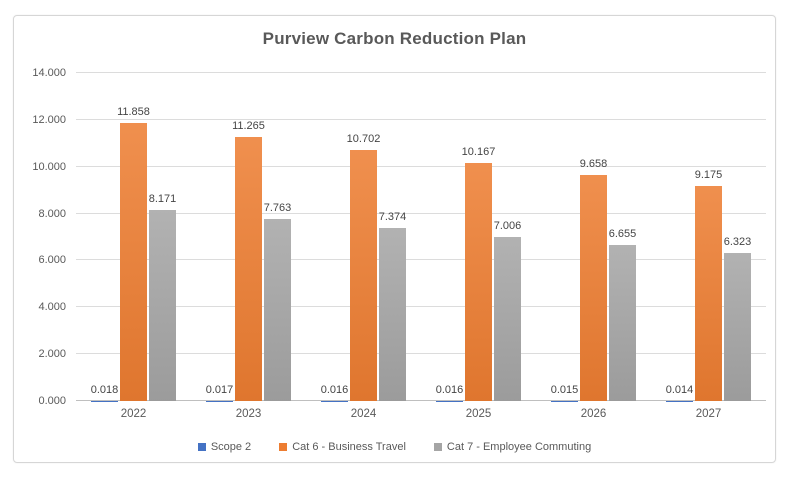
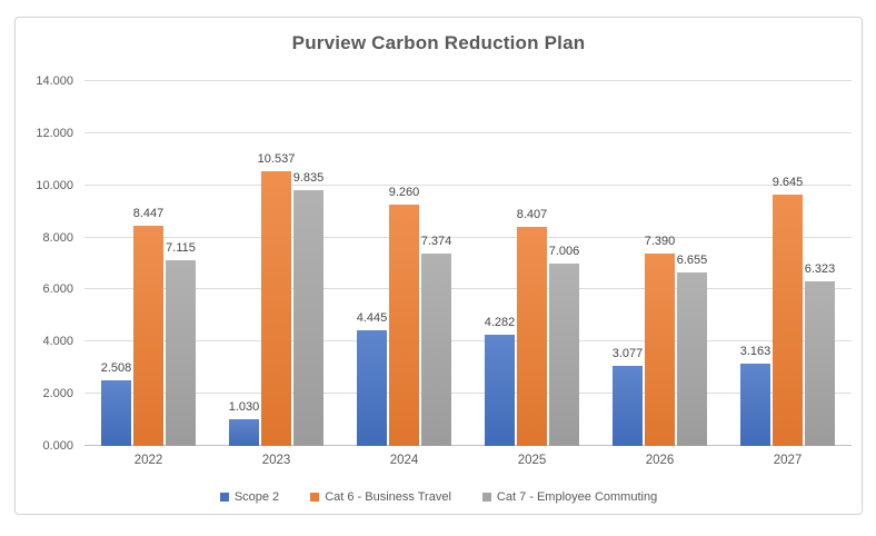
Scope 2/2022: 0.018 -> 2.508
Cat 6 - Business Travel/2022: 11.858 -> 8.447
Cat 7 - Employee Commuting/2022: 8.171 -> 7.115
Scope 2/2023: 0.017 -> 1.030
Cat 6 - Business Travel/2023: 11.265 -> 10.537
Cat 7 - Employee Commuting/2023: 7.763 -> 9.835
Scope 2/2024: 0.016 -> 4.445
Cat 6 - Business Travel/2024: 10.702 -> 9.260
Scope 2/2025: 0.016 -> 4.282
Cat 6 - Business Travel/2025: 10.167 -> 8.407
Scope 2/2026: 0.015 -> 3.077
Cat 6 - Business Travel/2026: 9.658 -> 7.390
Scope 2/2027: 0.014 -> 3.163
Cat 6 - Business Travel/2027: 9.175 -> 9.645
